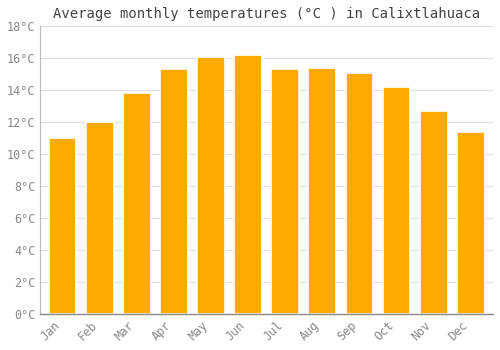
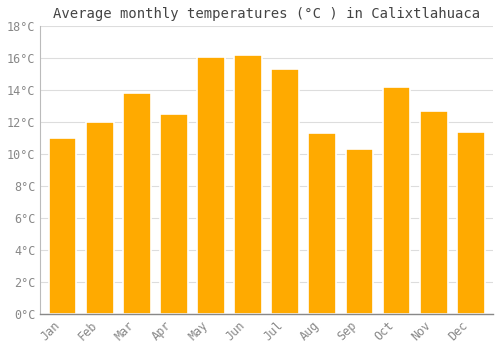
Apr: 15.3°C -> 12.5°C
Aug: 15.4°C -> 11.3°C
Sep: 15.1°C -> 10.3°C
